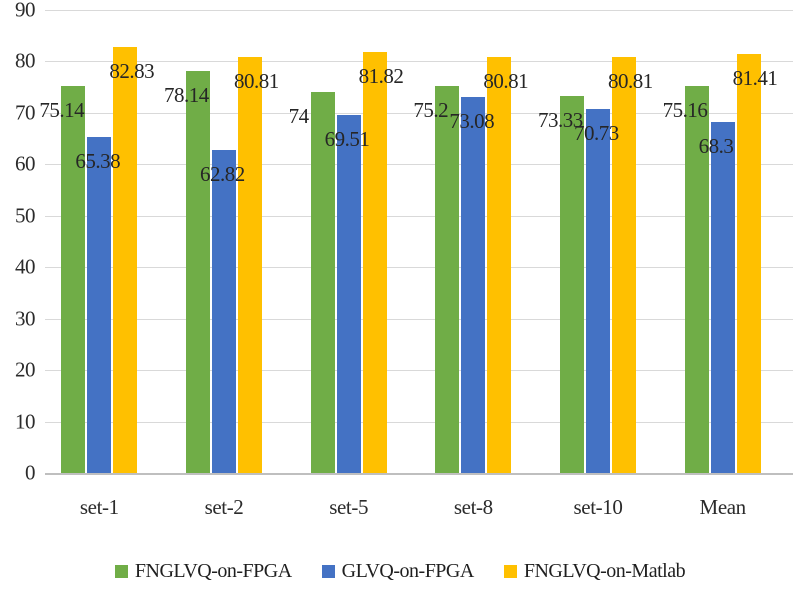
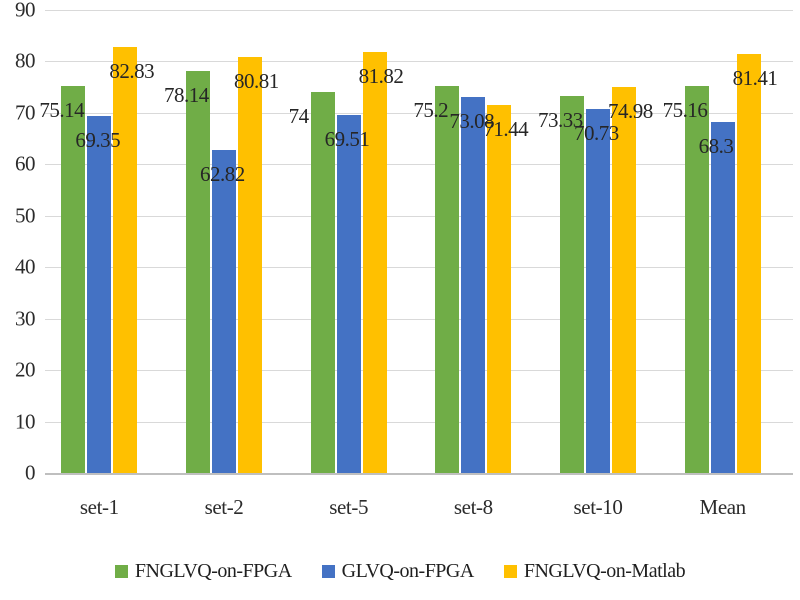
GLVQ-on-FPGA/set-1: 65.38 -> 69.35
FNGLVQ-on-Matlab/set-8: 80.81 -> 71.44
FNGLVQ-on-Matlab/set-10: 80.81 -> 74.98
